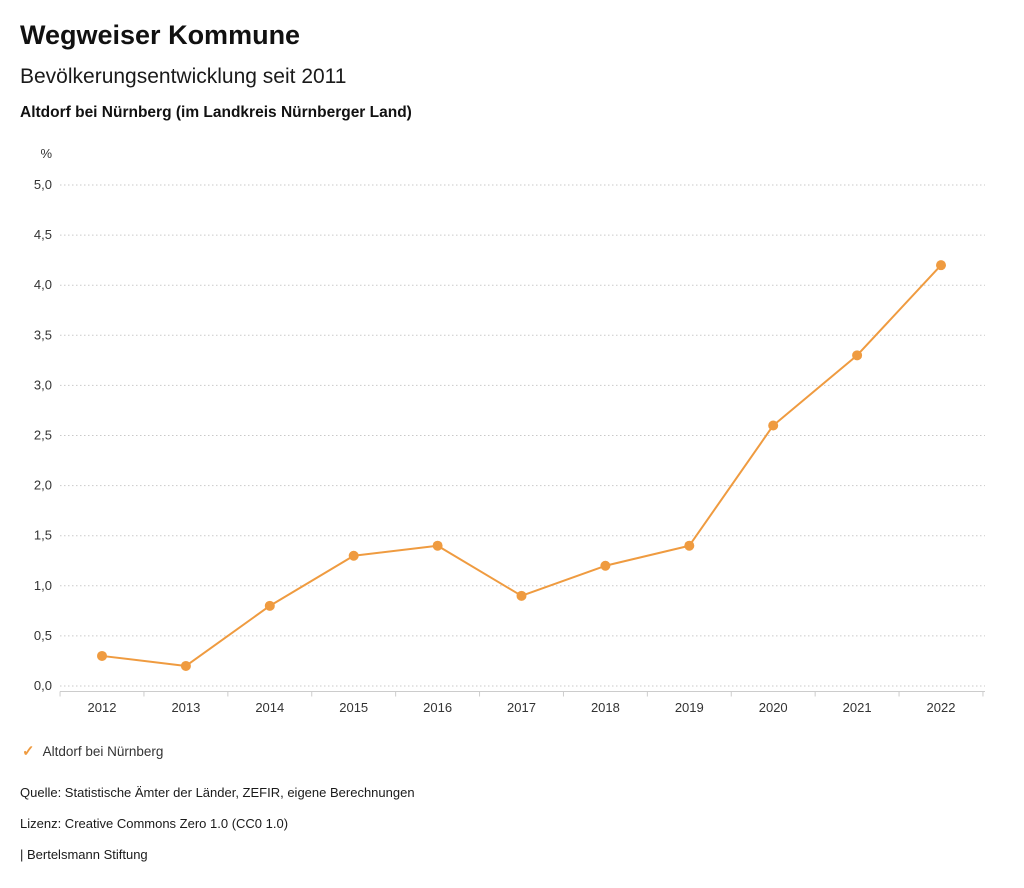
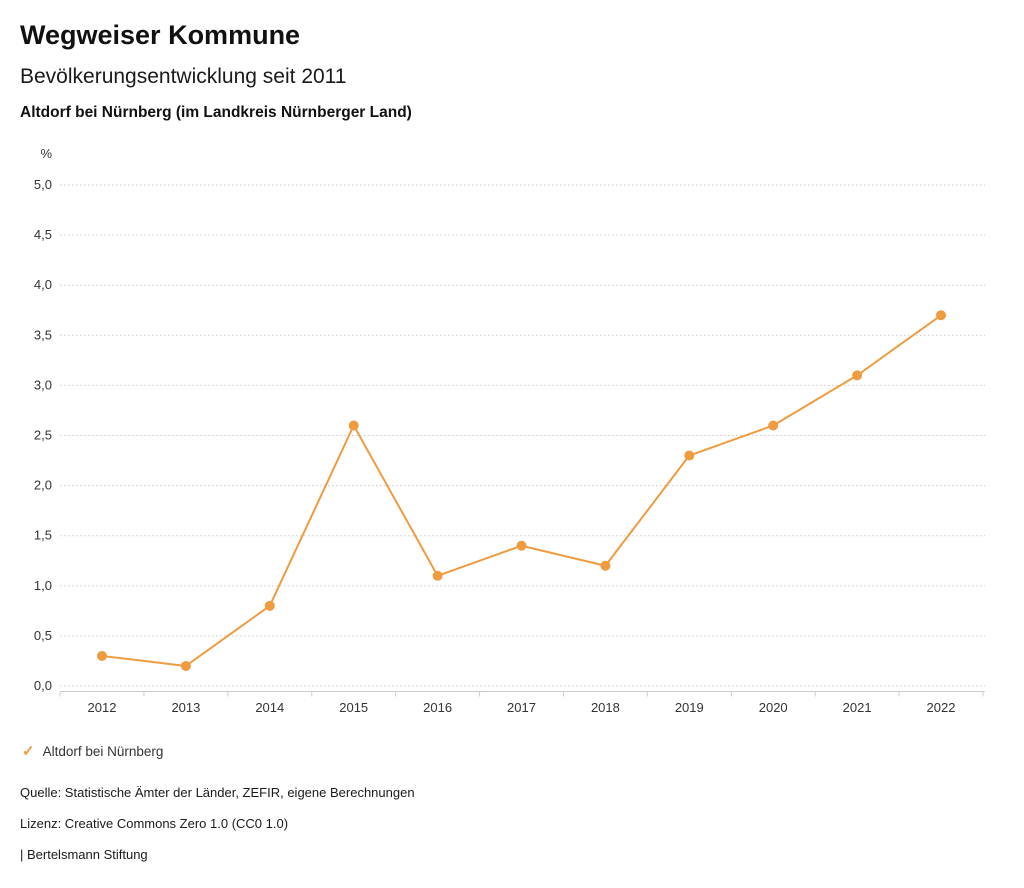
2015: 1,3 -> 2,6
2016: 1,4 -> 1,1
2017: 0,9 -> 1,4
2019: 1,4 -> 2,3
2021: 3,3 -> 3,1
2022: 4,2 -> 3,7
